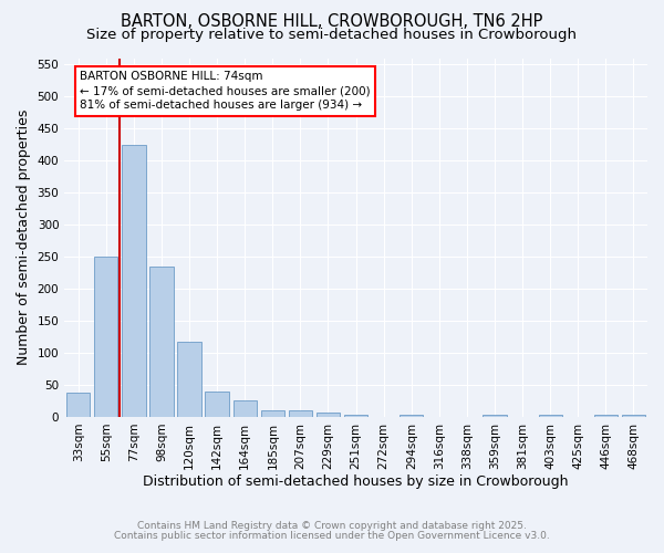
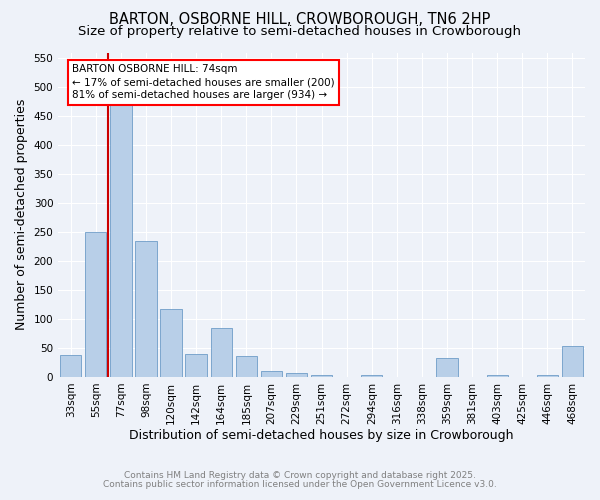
77sqm: 425 -> 474
164sqm: 25 -> 84
185sqm: 10 -> 36
359sqm: 3 -> 32
468sqm: 3 -> 54
